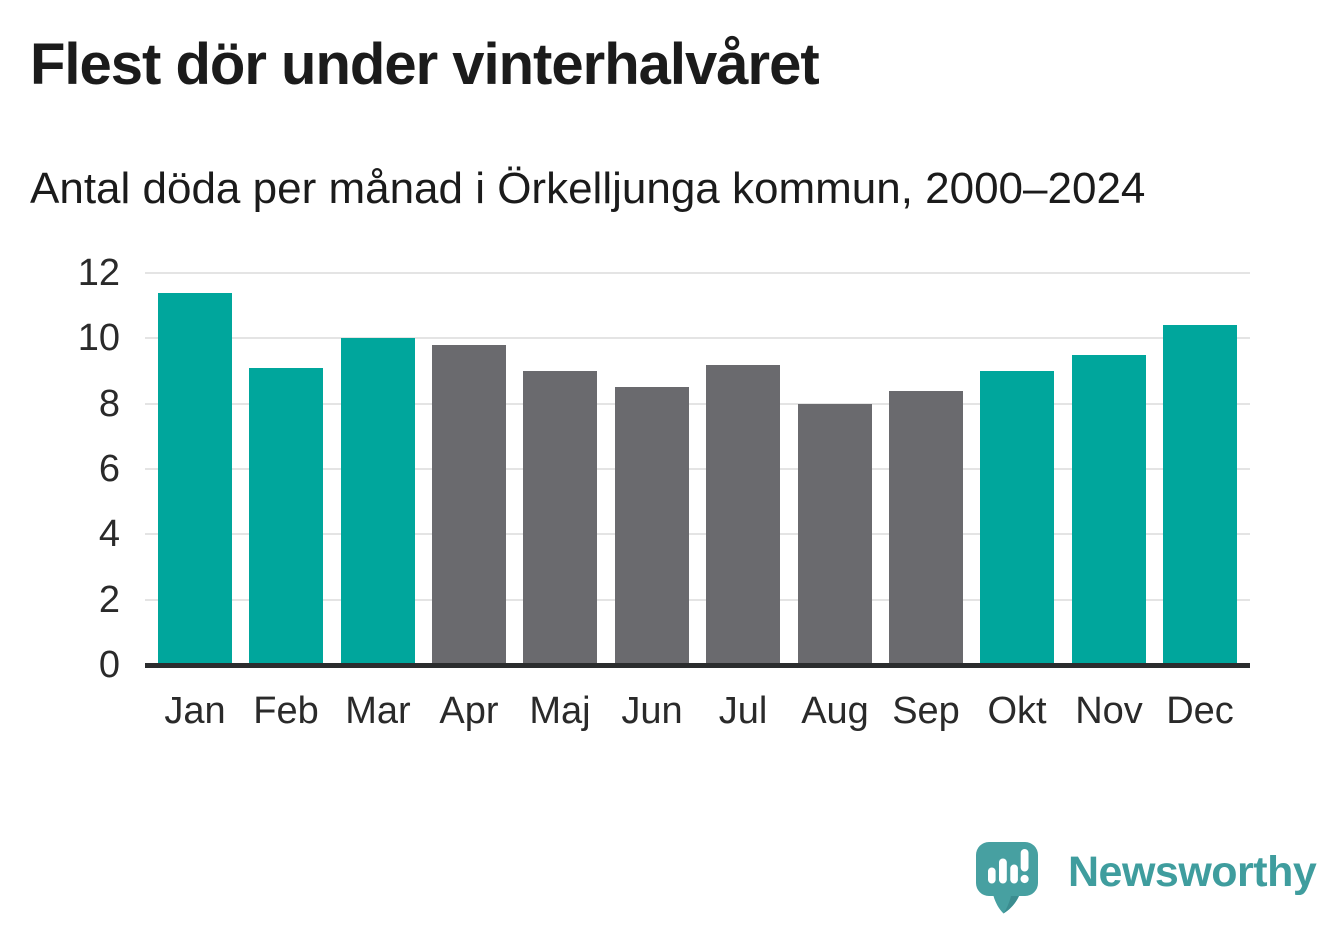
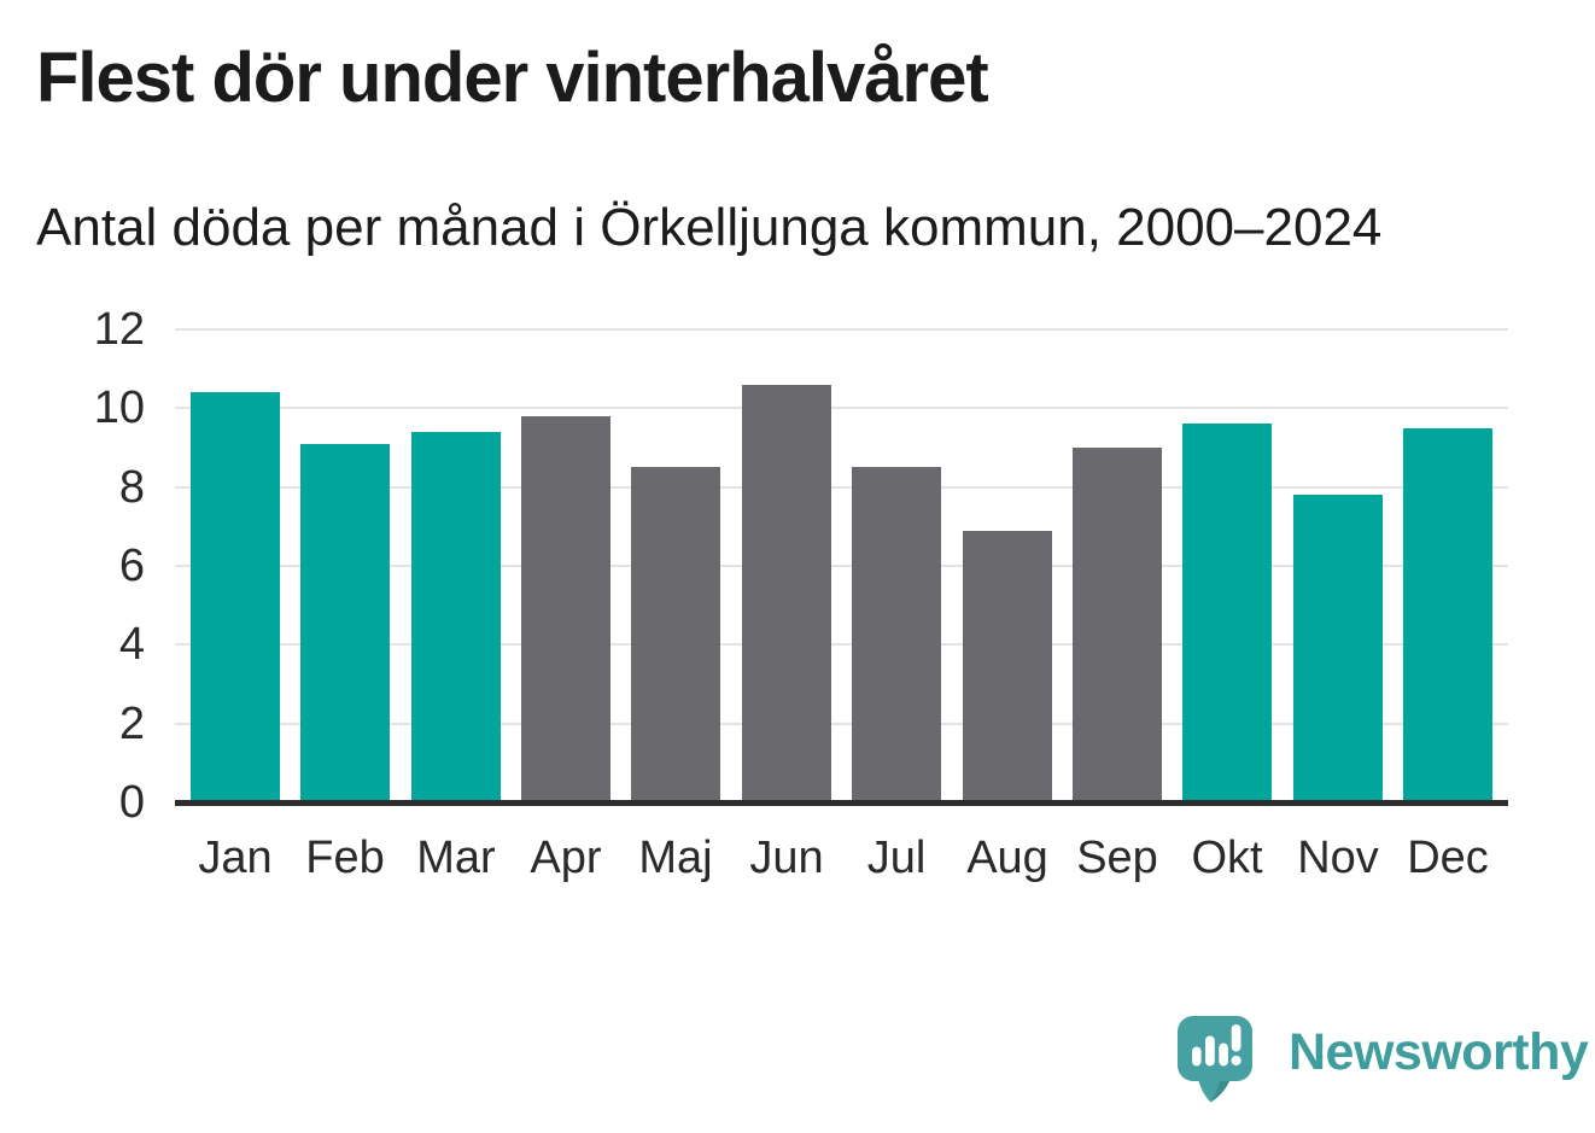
Jan: 11.4 -> 10.4
Mar: 10.0 -> 9.4
Maj: 9.0 -> 8.5
Jun: 8.5 -> 10.6
Jul: 9.2 -> 8.5
Aug: 8.0 -> 6.9
Sep: 8.4 -> 9.0
Okt: 9.0 -> 9.6
Nov: 9.5 -> 7.8
Dec: 10.4 -> 9.5
